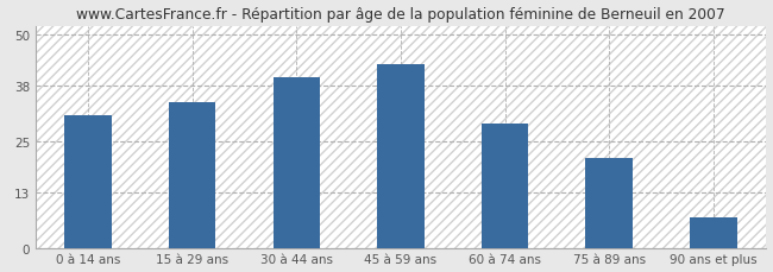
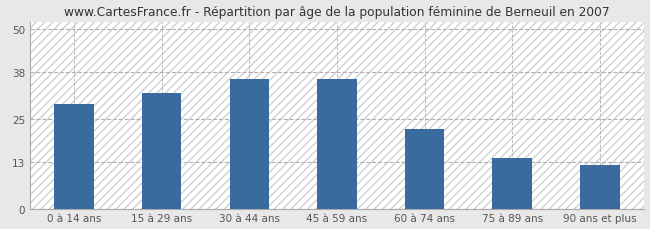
0 à 14 ans: 31 -> 29
15 à 29 ans: 34 -> 32
30 à 44 ans: 40 -> 36
45 à 59 ans: 43 -> 36
60 à 74 ans: 29 -> 22
75 à 89 ans: 21 -> 14
90 ans et plus: 7 -> 12
